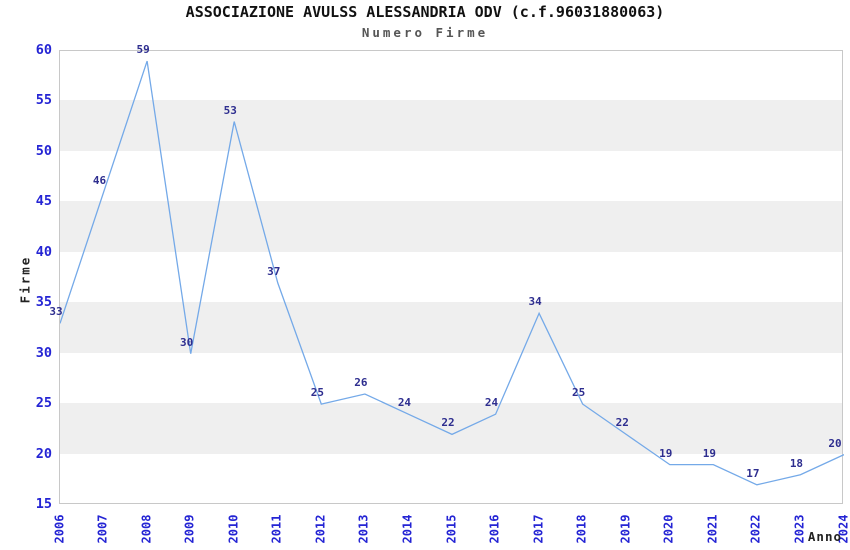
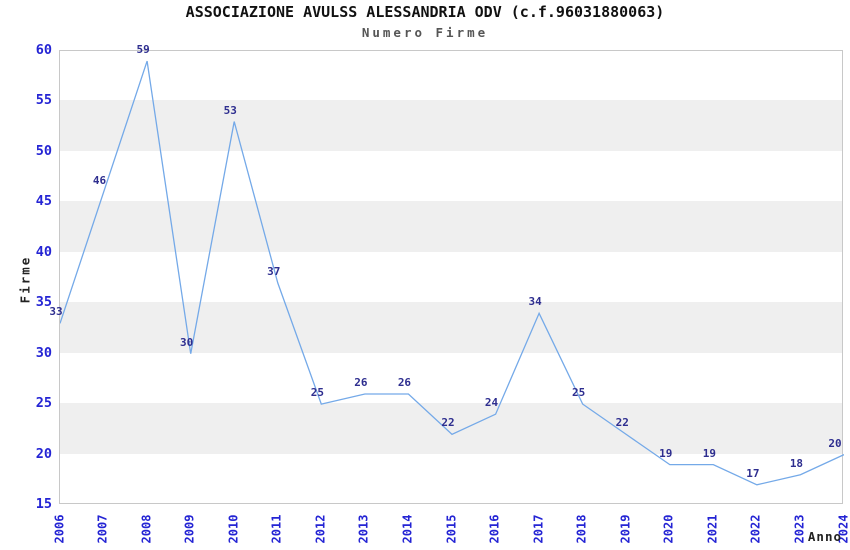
2014: 24 -> 26
